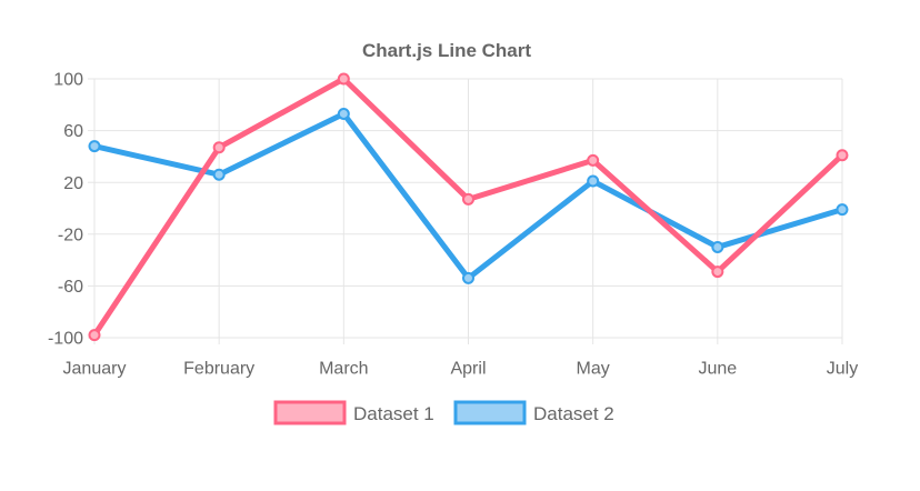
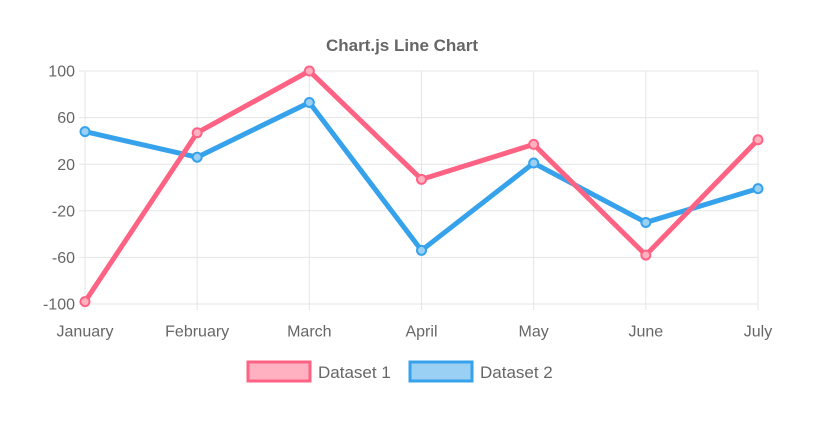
Dataset 1/June: -49 -> -58
